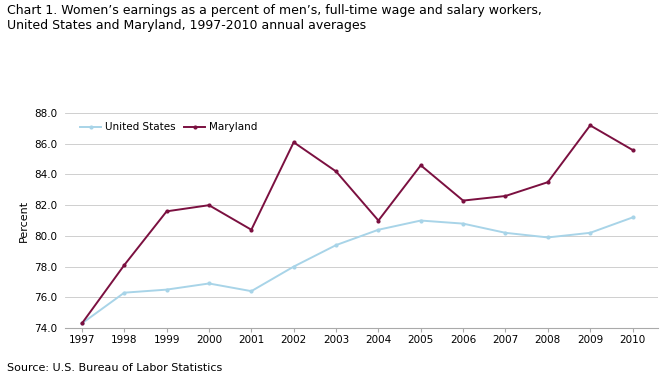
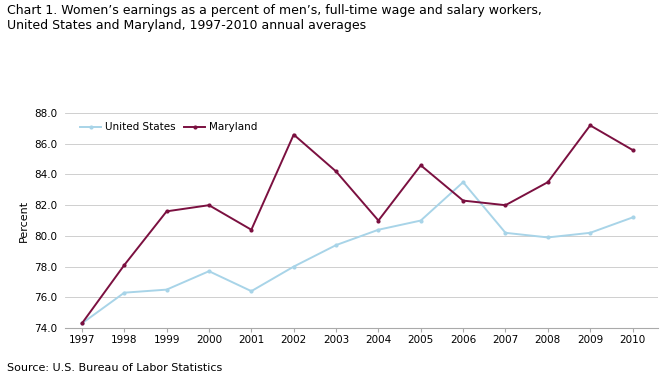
United States/2000: 76.9 -> 77.7
Maryland/2002: 86.1 -> 86.6
United States/2006: 80.8 -> 83.5
Maryland/2007: 82.6 -> 82.0
